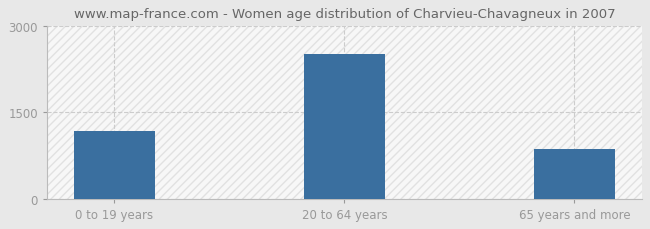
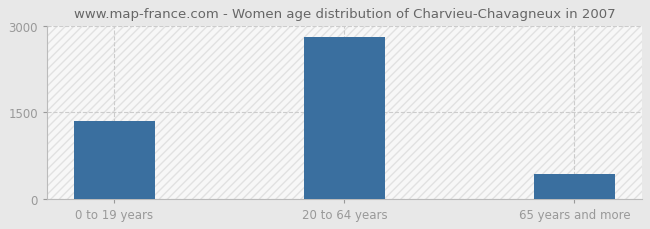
0 to 19 years: 1180 -> 1350
20 to 64 years: 2500 -> 2800
65 years and more: 860 -> 430
